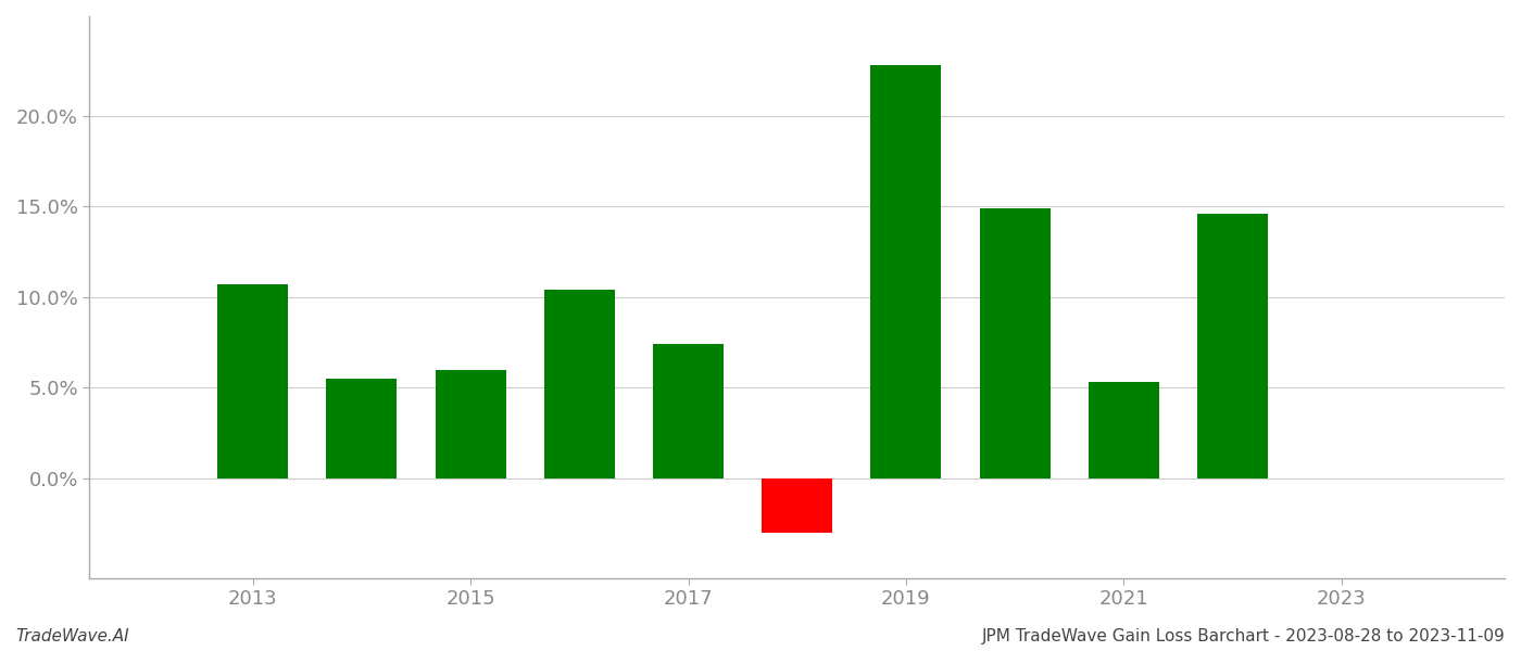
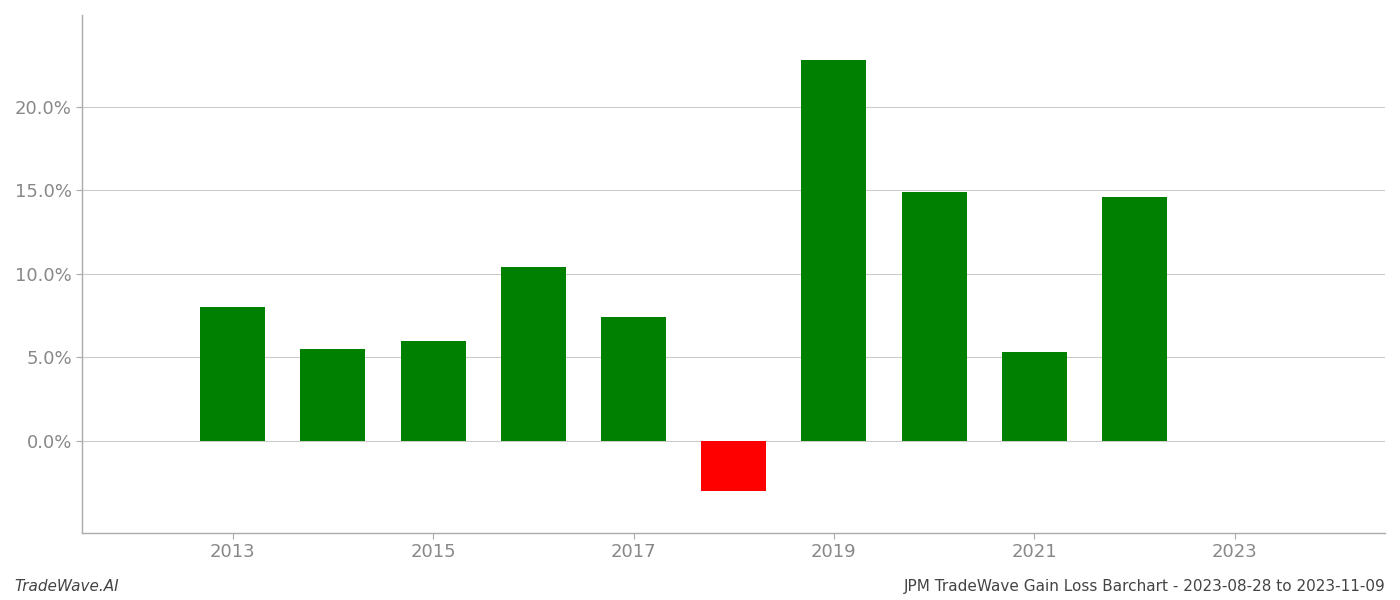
2013: 10.7% -> 8.0%
